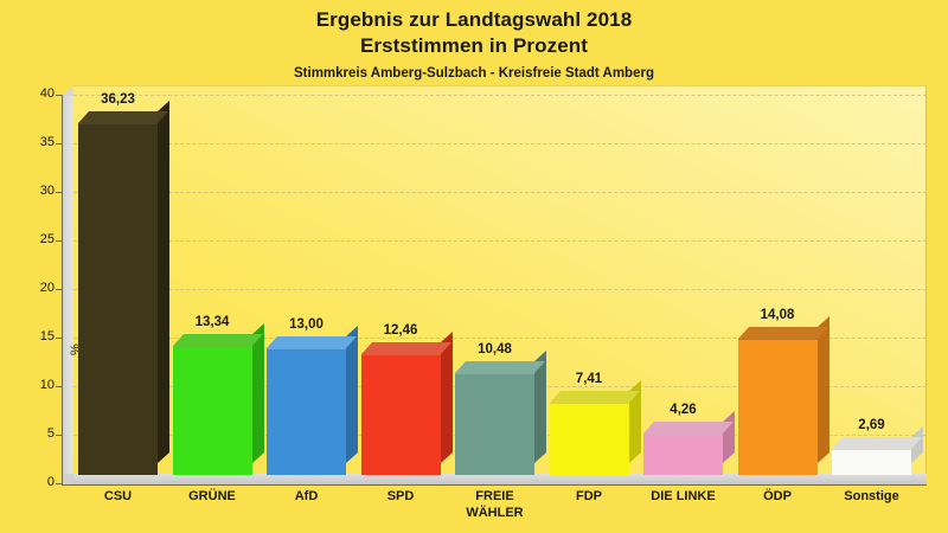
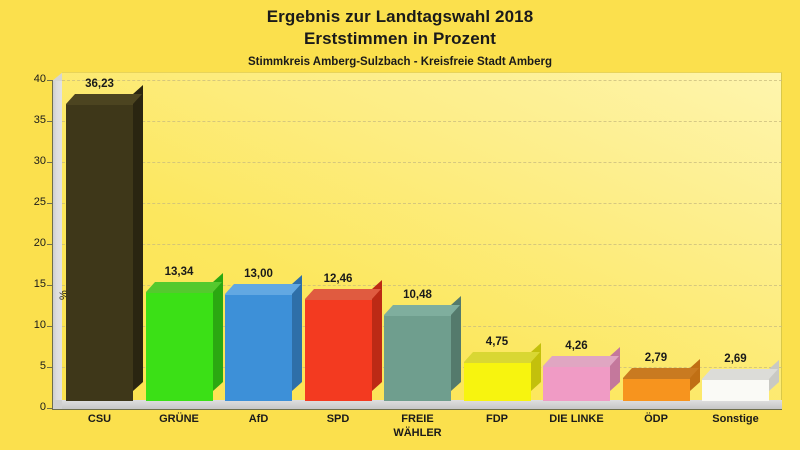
FDP: 7,41 -> 4,75
ÖDP: 14,08 -> 2,79
